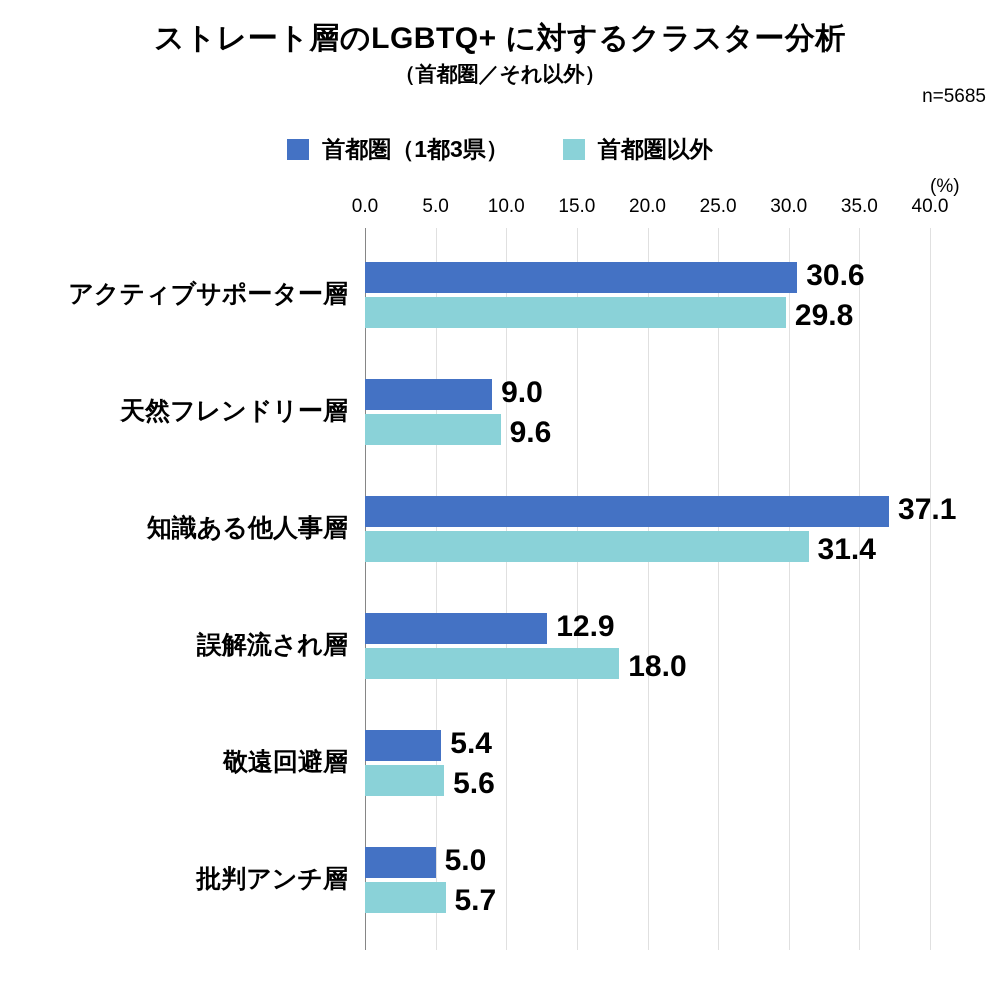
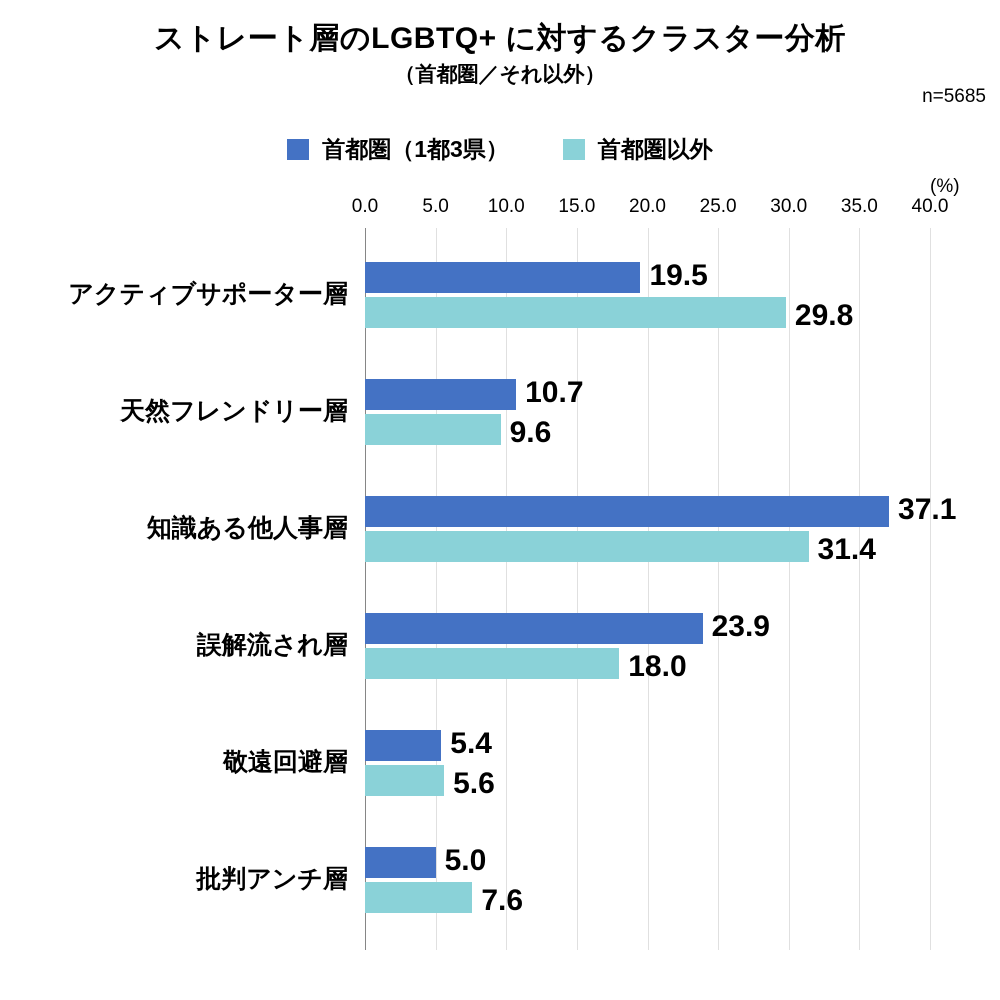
首都圏（1都3県）/アクティブサポーター層: 30.6 -> 19.5
首都圏（1都3県）/天然フレンドリー層: 9.0 -> 10.7
首都圏（1都3県）/誤解流され層: 12.9 -> 23.9
首都圏以外/批判アンチ層: 5.7 -> 7.6
